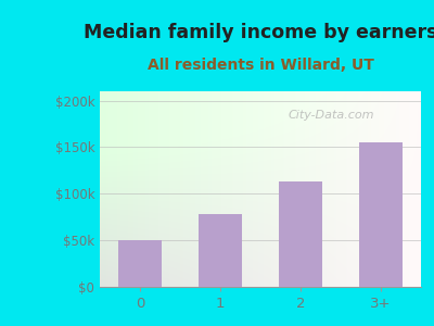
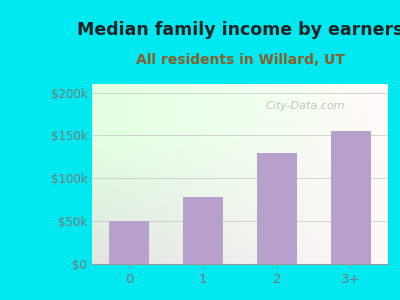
2: $113k -> $130k
